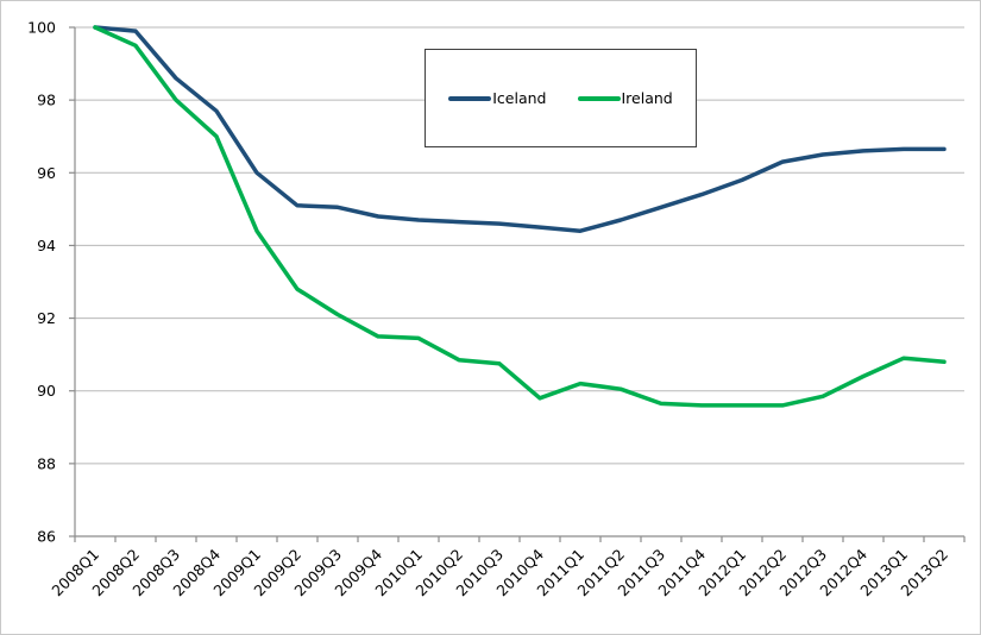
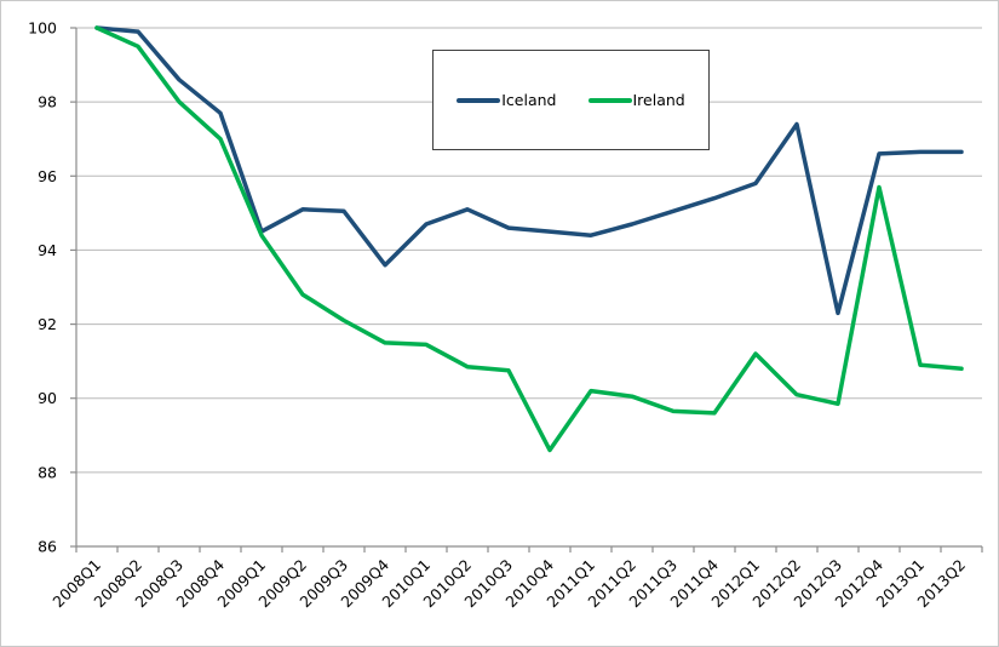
Iceland/2009Q1: 96.0 -> 94.5
Iceland/2009Q4: 94.8 -> 93.6
Iceland/2010Q2: 94.7 -> 95.1
Ireland/2010Q4: 89.8 -> 88.6
Ireland/2012Q1: 89.6 -> 91.2
Iceland/2012Q2: 96.3 -> 97.4
Ireland/2012Q2: 89.6 -> 90.1
Iceland/2012Q3: 96.5 -> 92.3
Ireland/2012Q4: 90.4 -> 95.7
